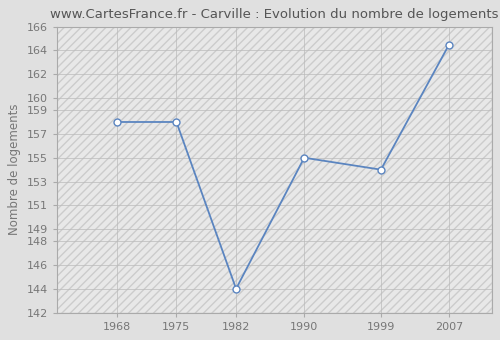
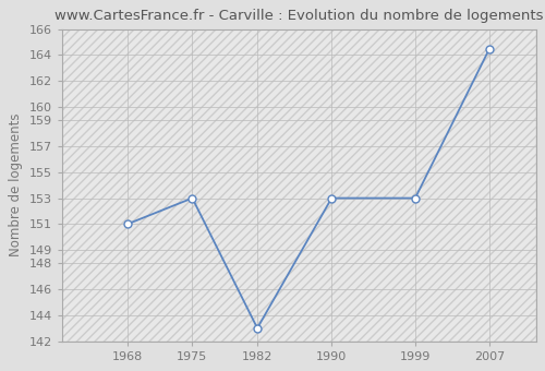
1968: 158.0 -> 151.0
1975: 158.0 -> 153.0
1982: 144.0 -> 143.0
1990: 155.0 -> 153.0
1999: 154.0 -> 153.0
